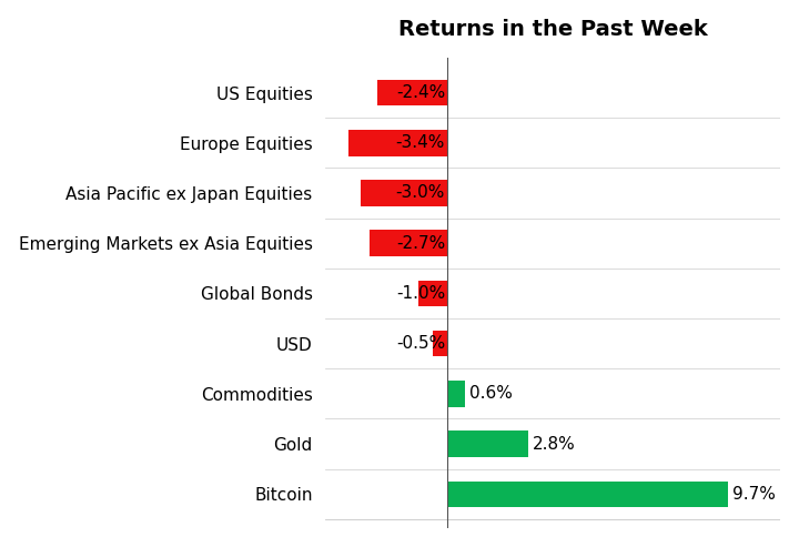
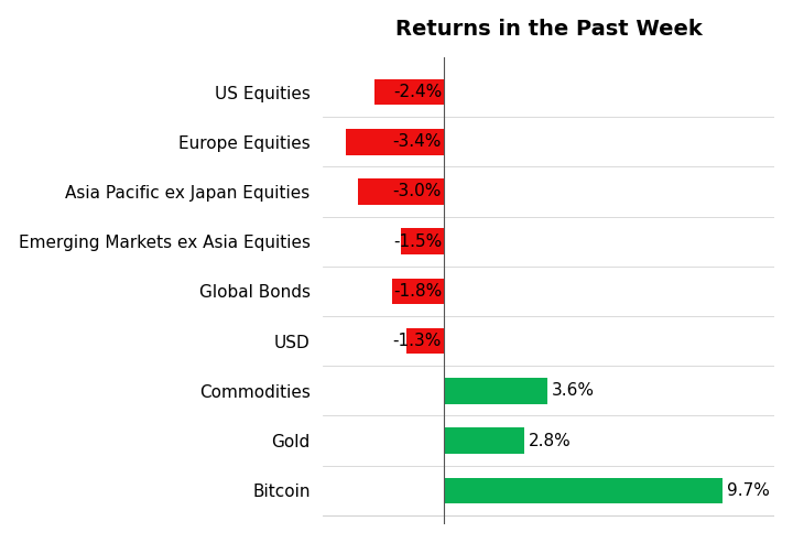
Emerging Markets ex Asia Equities: -2.7% -> -1.5%
Global Bonds: -1.0% -> -1.8%
USD: -0.5% -> -1.3%
Commodities: 0.6% -> 3.6%
